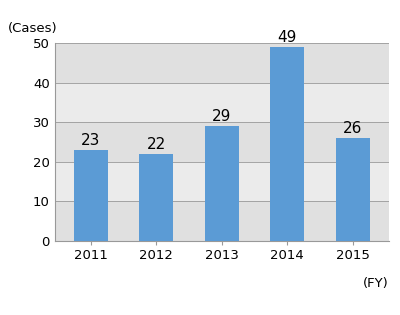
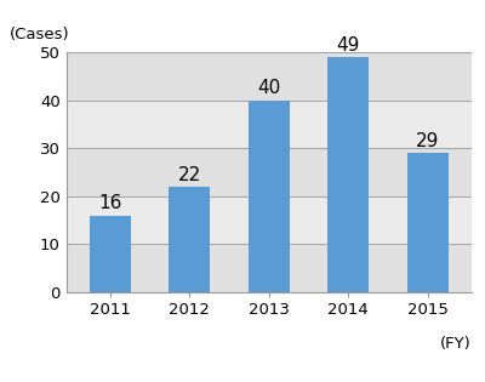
2011: 23 -> 16
2013: 29 -> 40
2015: 26 -> 29
